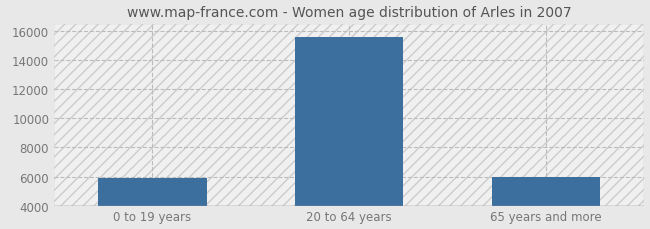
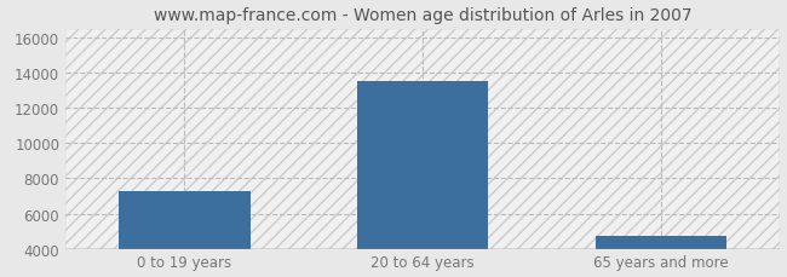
0 to 19 years: 5900 -> 7300
20 to 64 years: 15600 -> 13500
65 years and more: 6000 -> 4700
